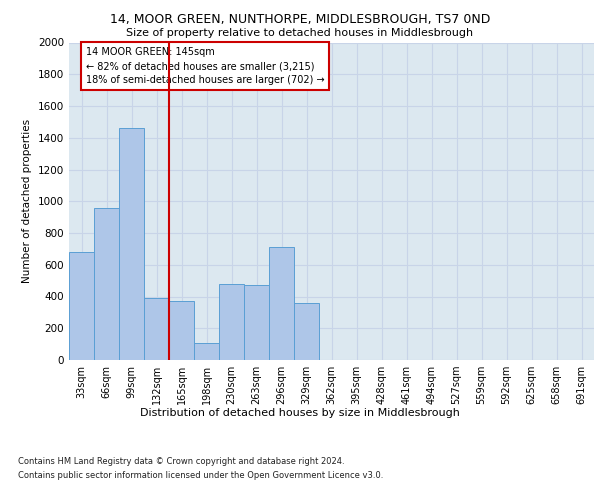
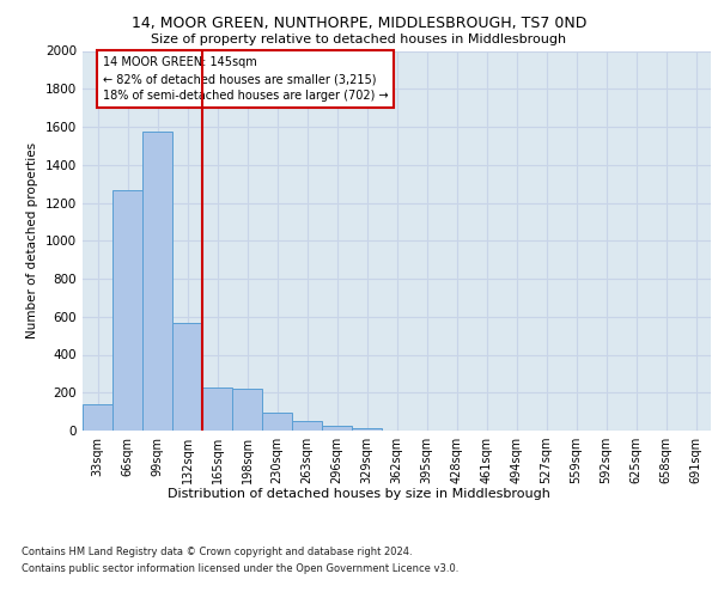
33sqm: 680 -> 140
66sqm: 960 -> 1260
99sqm: 1460 -> 1580
132sqm: 390 -> 560
165sqm: 370 -> 220
198sqm: 110 -> 220
230sqm: 480 -> 100
263sqm: 470 -> 50
296sqm: 710 -> 20
329sqm: 360 -> 20
